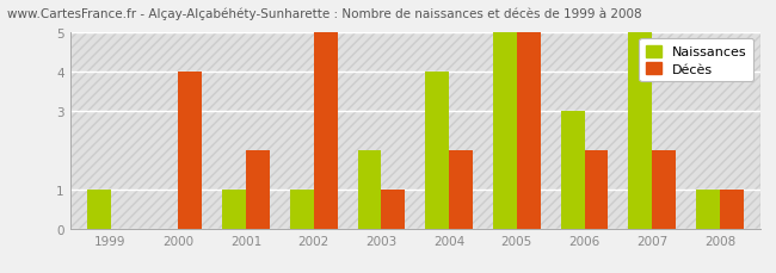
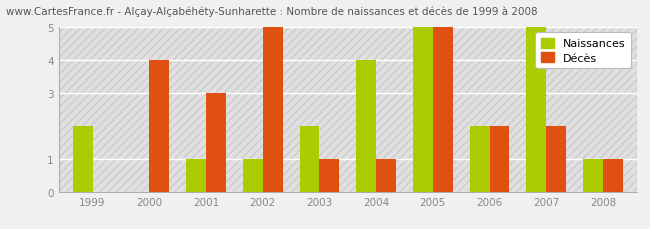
Naissances/1999: 1 -> 2
Décès/2001: 2 -> 3
Décès/2004: 2 -> 1
Naissances/2006: 3 -> 2
